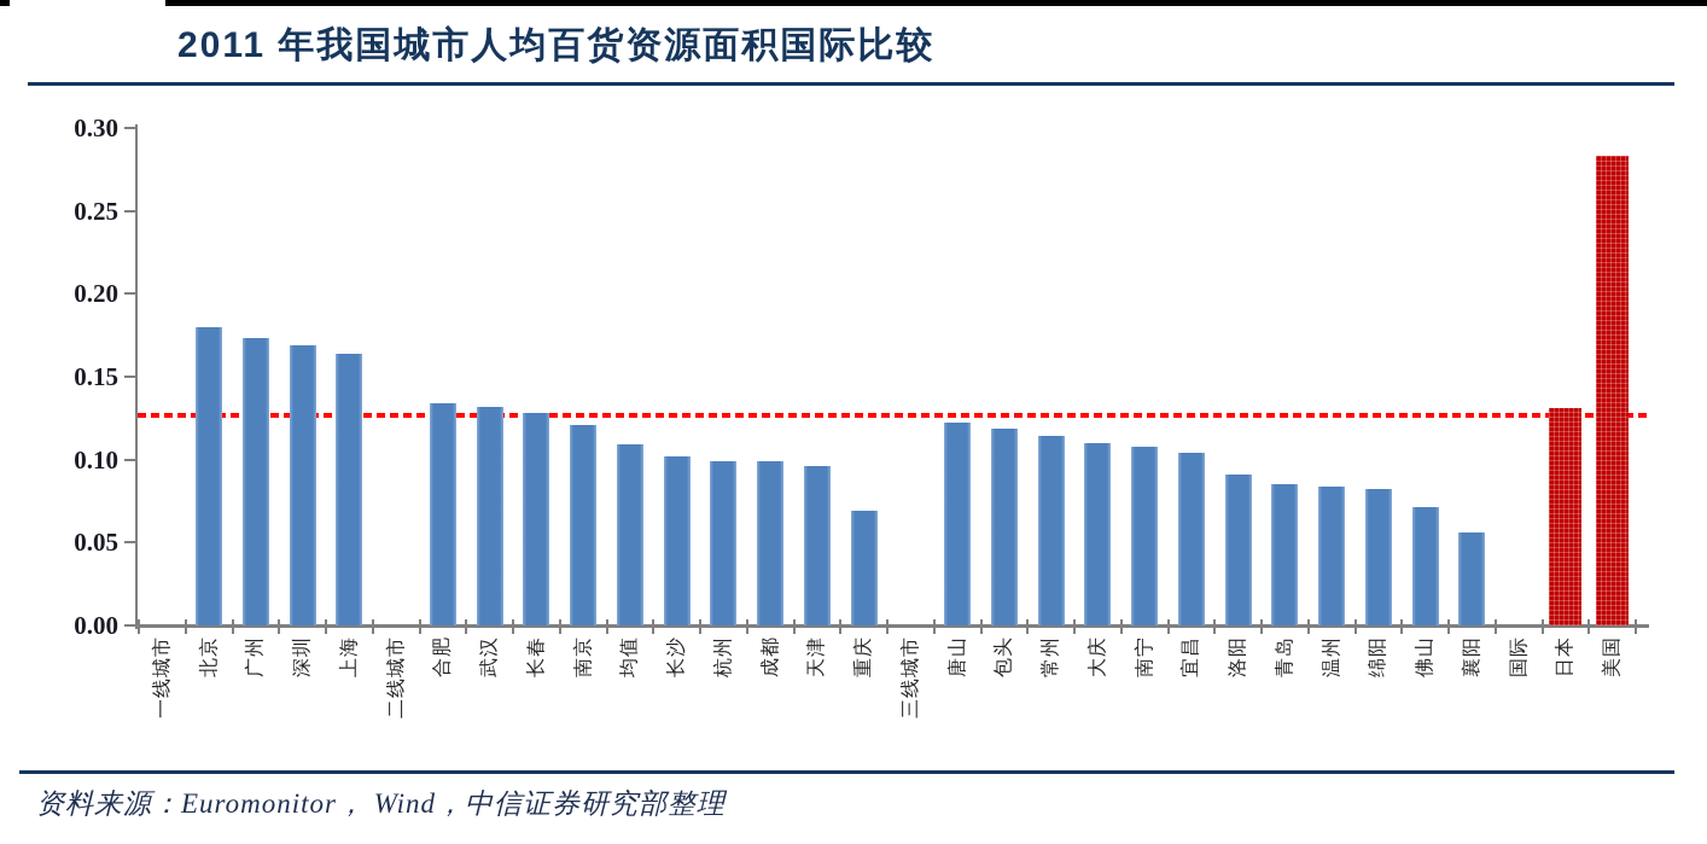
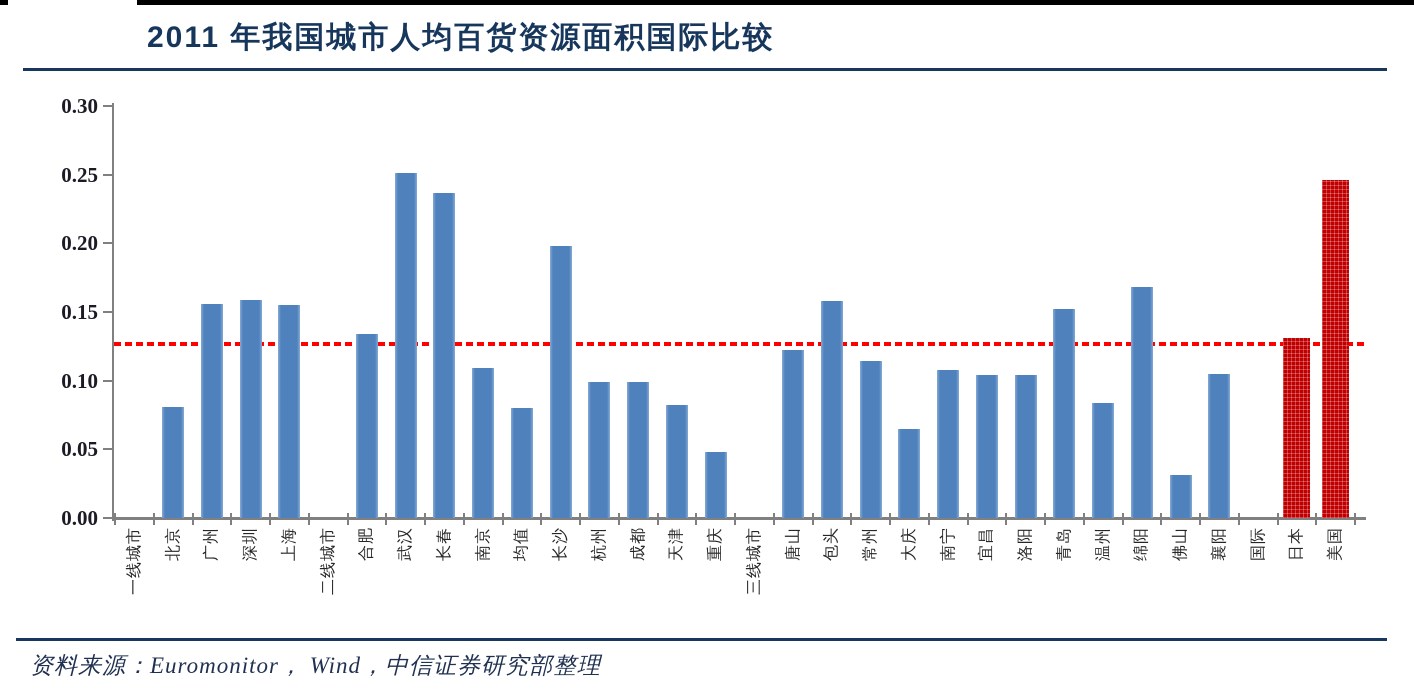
北京: 0.180 -> 0.081
广州: 0.173 -> 0.156
深圳: 0.169 -> 0.159
上海: 0.164 -> 0.155
武汉: 0.132 -> 0.251
长春: 0.128 -> 0.237
南京: 0.121 -> 0.109
均值: 0.109 -> 0.080
长沙: 0.102 -> 0.198
天津: 0.096 -> 0.082
重庆: 0.069 -> 0.048
包头: 0.119 -> 0.158
大庆: 0.110 -> 0.065
洛阳: 0.091 -> 0.104
青岛: 0.085 -> 0.152
绵阳: 0.082 -> 0.168
佛山: 0.071 -> 0.031
襄阳: 0.056 -> 0.105
美国: 0.283 -> 0.246
